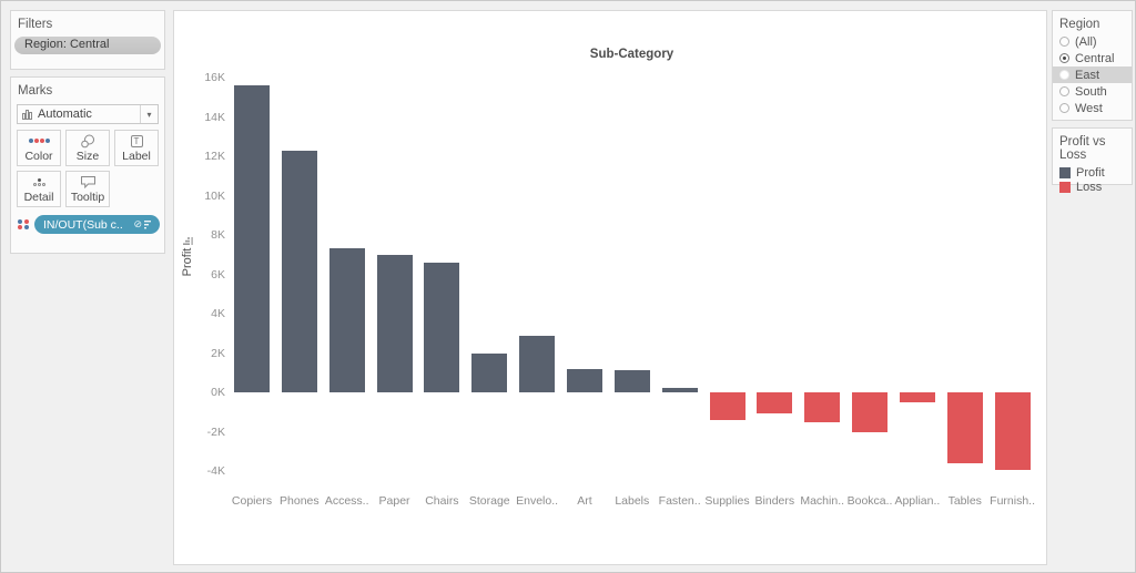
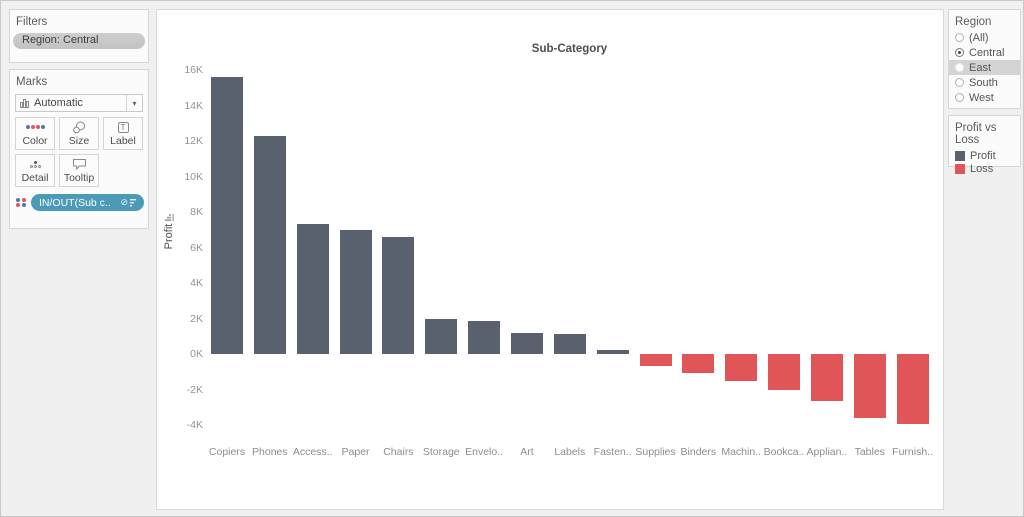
Envelo..: 2.9K -> 1.9K
Supplies: -1.4K -> -0.7K
Applian..: -0.5K -> -2.6K
